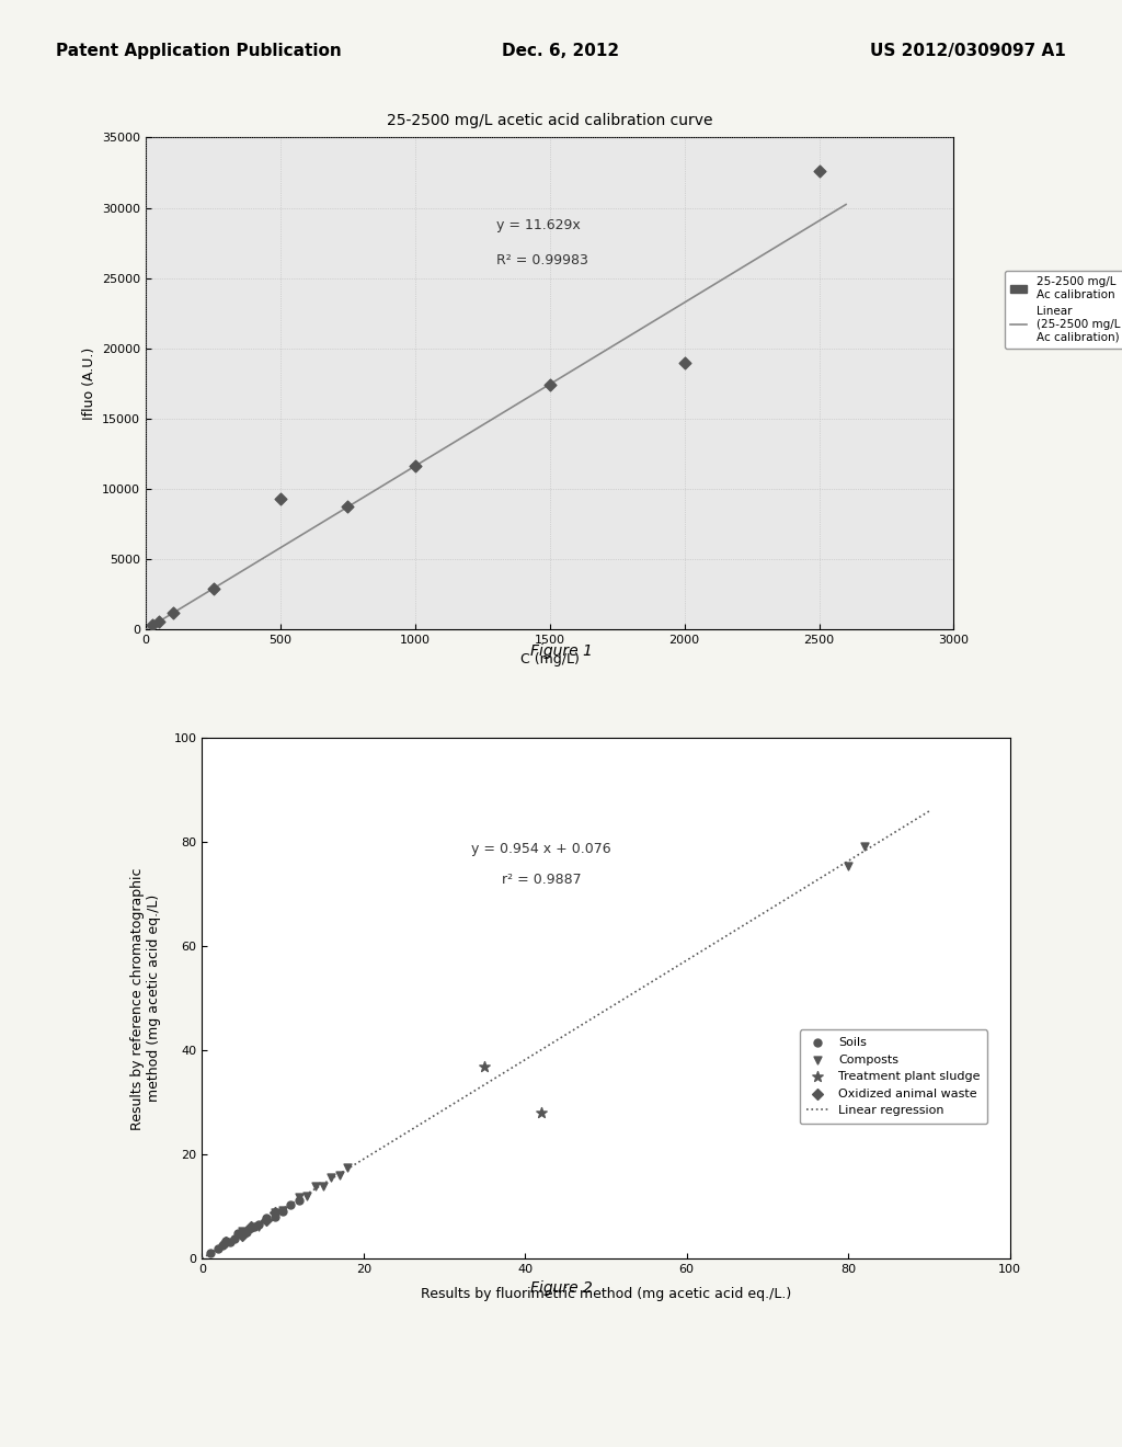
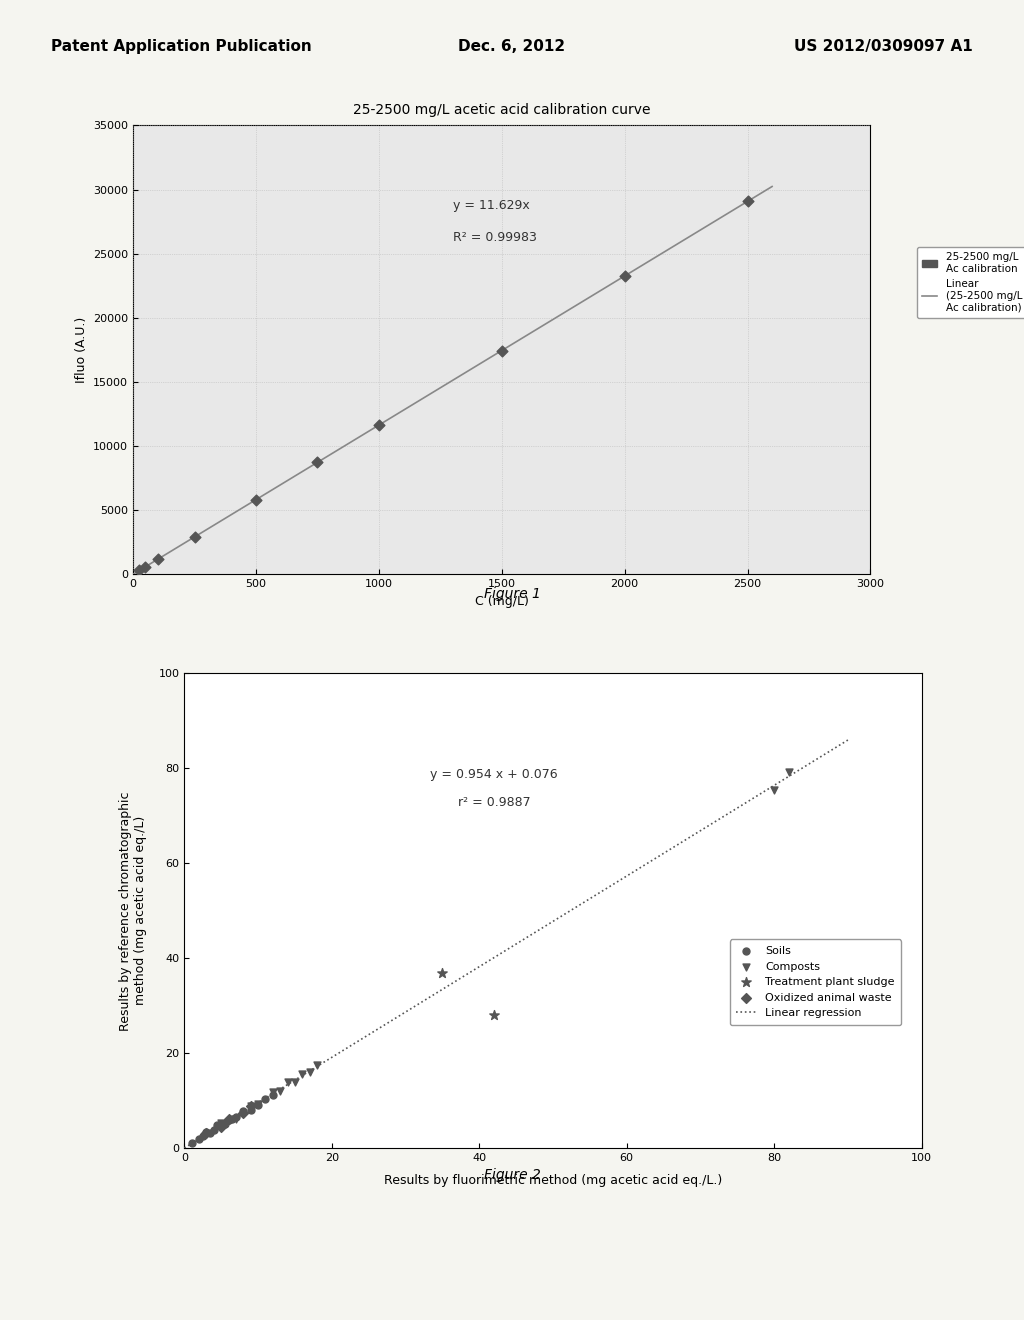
25-2500 mg/L acetic acid calibration curve/500: 9300 -> 5800
25-2500 mg/L acetic acid calibration curve/2000: 19000 -> 23300
25-2500 mg/L acetic acid calibration curve/2500: 32600 -> 29100
